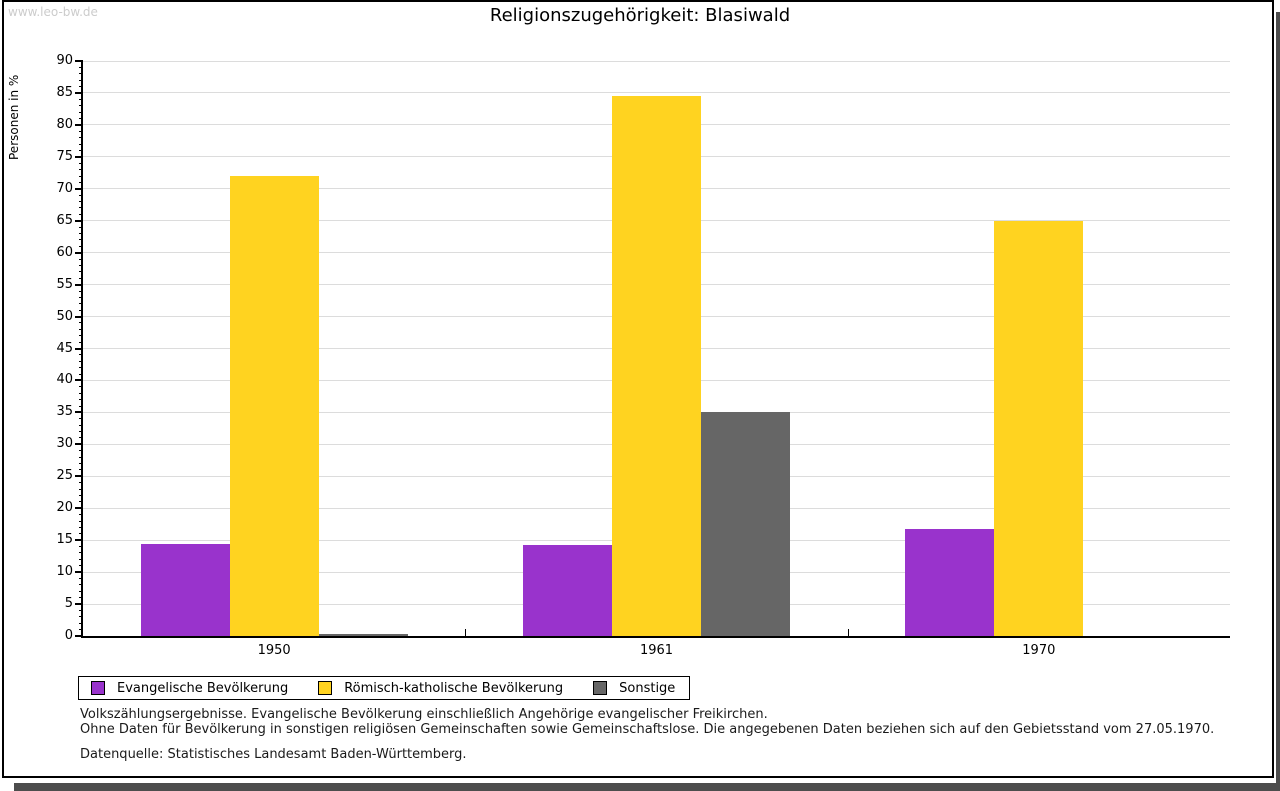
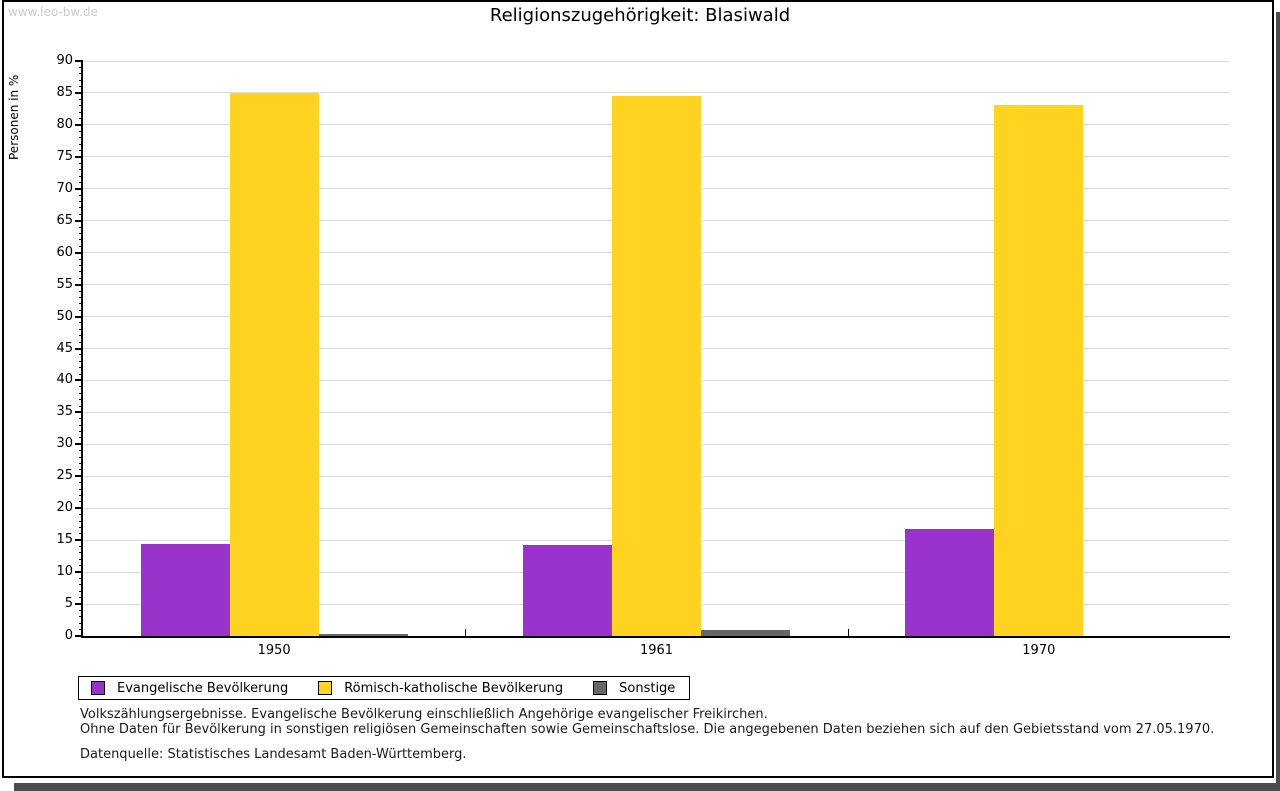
Römisch-katholische Bevölkerung/1950: 72 -> 85
Sonstige/1961: 35 -> 1
Römisch-katholische Bevölkerung/1970: 65 -> 83
